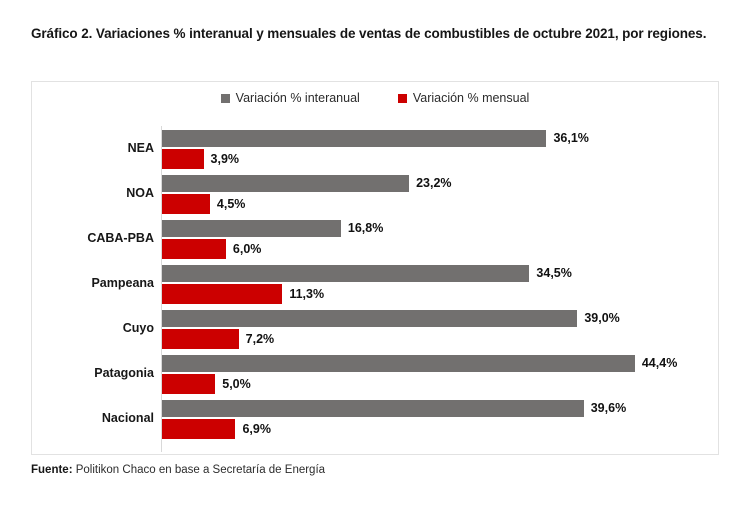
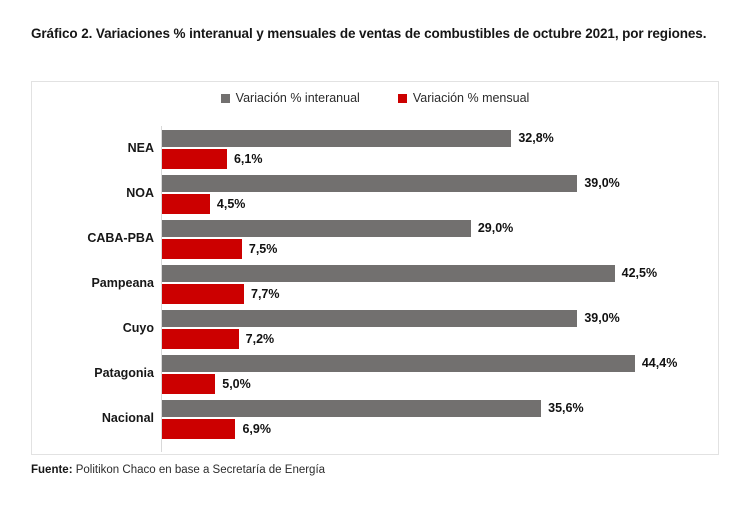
Variación % interanual/NEA: 36,1% -> 32,8%
Variación % mensual/NEA: 3,9% -> 6,1%
Variación % interanual/NOA: 23,2% -> 39,0%
Variación % interanual/CABA-PBA: 16,8% -> 29,0%
Variación % mensual/CABA-PBA: 6,0% -> 7,5%
Variación % interanual/Pampeana: 34,5% -> 42,5%
Variación % mensual/Pampeana: 11,3% -> 7,7%
Variación % interanual/Nacional: 39,6% -> 35,6%
